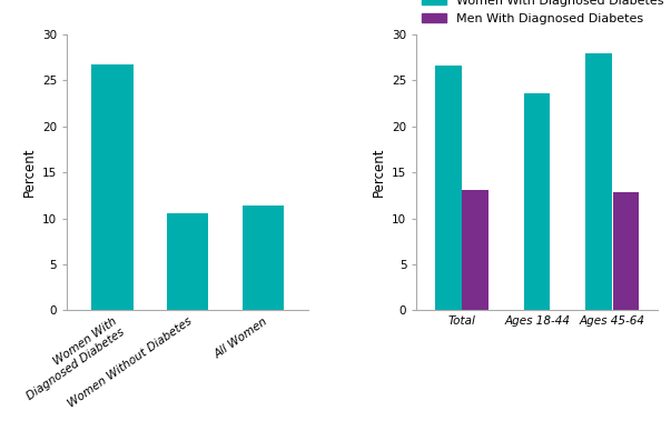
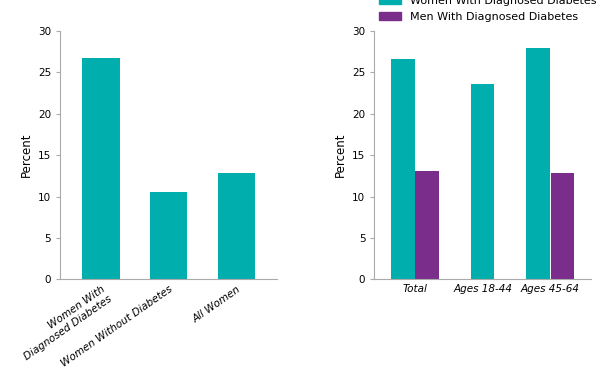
All Women: 11.4 -> 12.8
